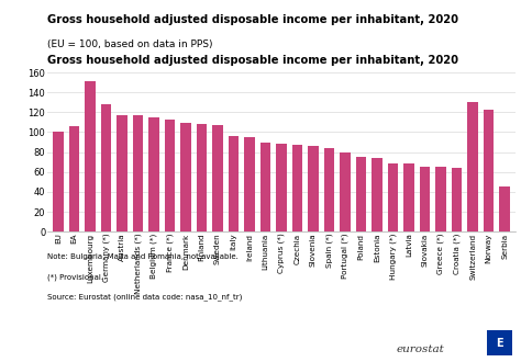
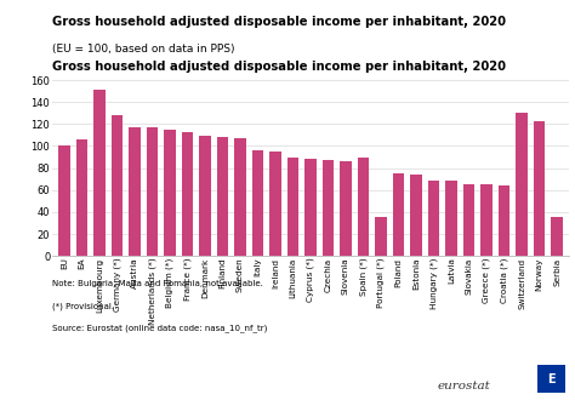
Spain (*): 84 -> 90
Portugal (*): 80 -> 36
Serbia: 45 -> 36
